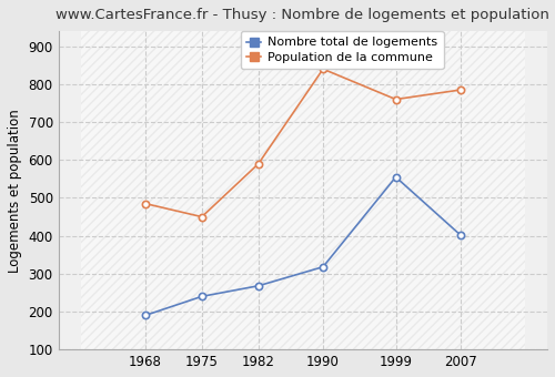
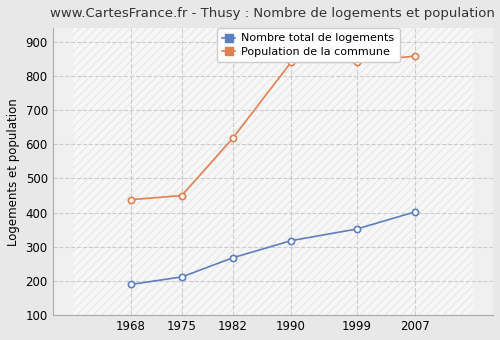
Population de la commune/1968: 485 -> 438
Nombre total de logements/1975: 240 -> 212
Population de la commune/1982: 590 -> 618
Nombre total de logements/1999: 555 -> 352
Population de la commune/1999: 760 -> 840
Population de la commune/2007: 785 -> 858
